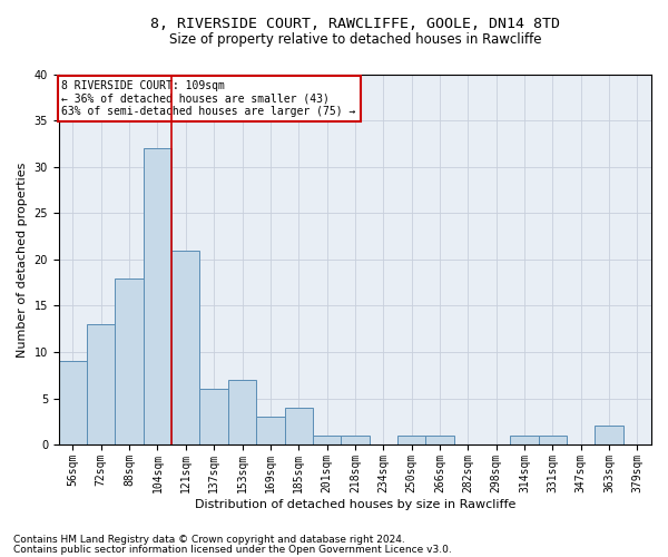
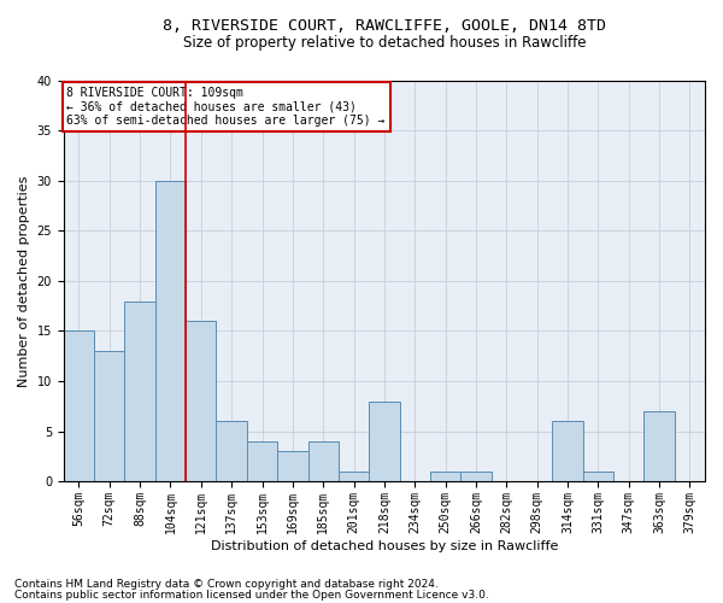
56sqm: 9 -> 15
104sqm: 32 -> 30
121sqm: 21 -> 16
153sqm: 7 -> 4
218sqm: 1 -> 8
314sqm: 1 -> 6
363sqm: 2 -> 7
